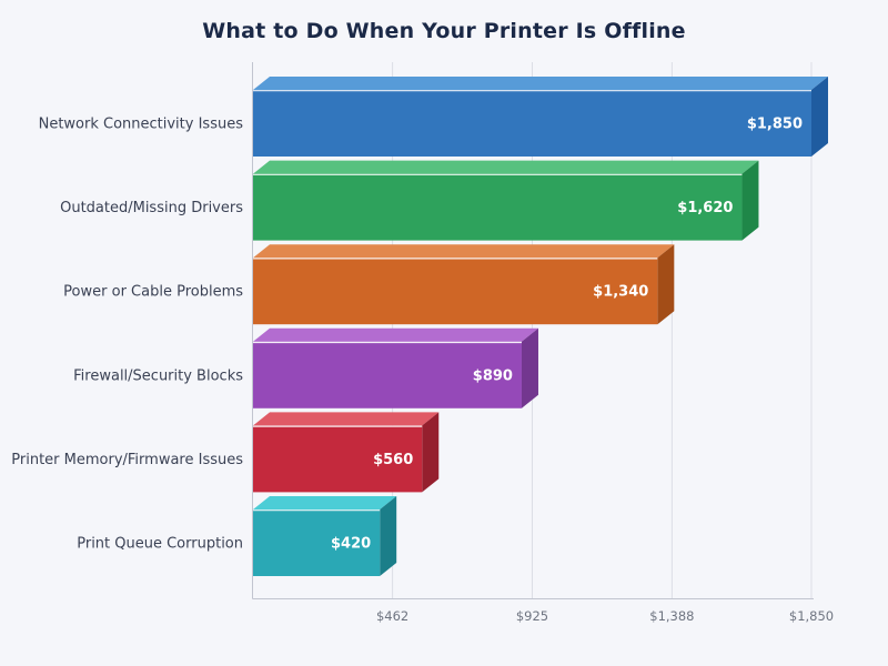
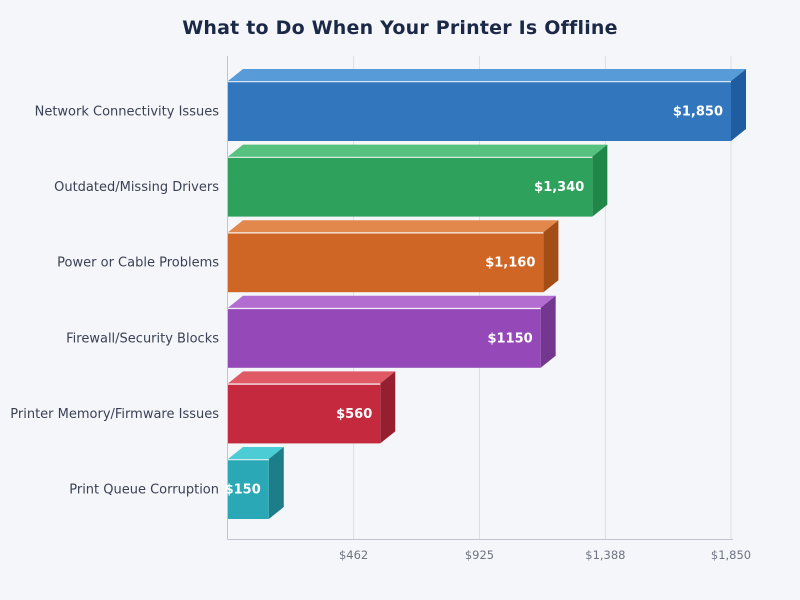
Outdated/Missing Drivers: $1,620 -> $1,340
Power or Cable Problems: $1,340 -> $1,160
Firewall/Security Blocks: $890 -> $1150
Print Queue Corruption: $420 -> $150
